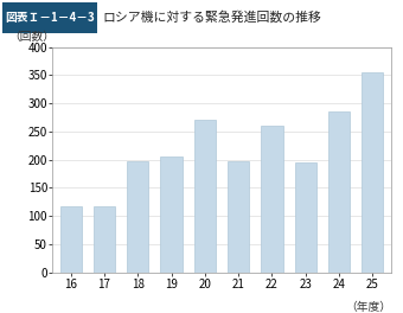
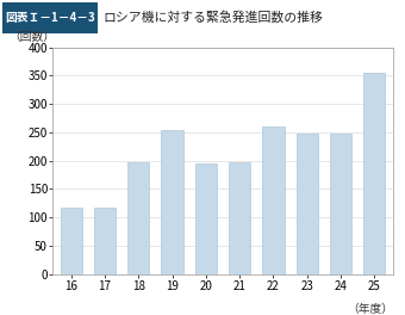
19: 205 -> 253
20: 270 -> 195
23: 195 -> 247
24: 285 -> 248
